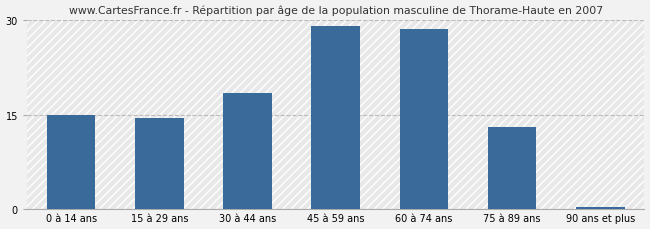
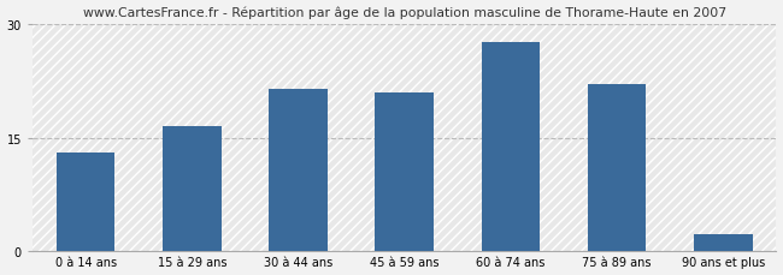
0 à 14 ans: 15.0 -> 13.0
15 à 29 ans: 14.5 -> 16.6
30 à 44 ans: 18.5 -> 21.4
45 à 59 ans: 29.0 -> 21.0
60 à 74 ans: 28.5 -> 27.6
75 à 89 ans: 13.0 -> 22.0
90 ans et plus: 0.3 -> 2.2
